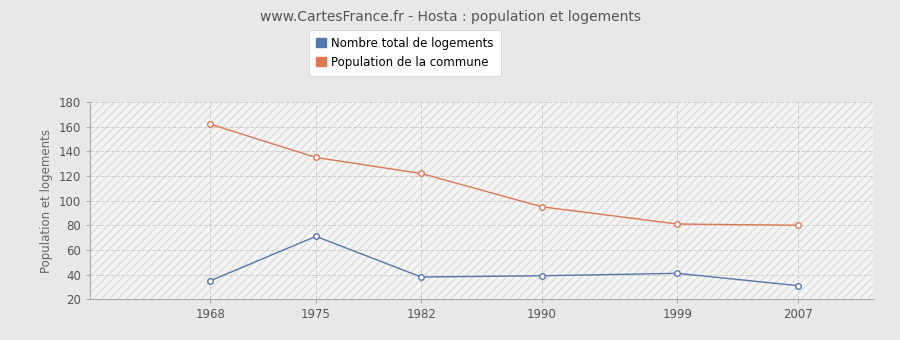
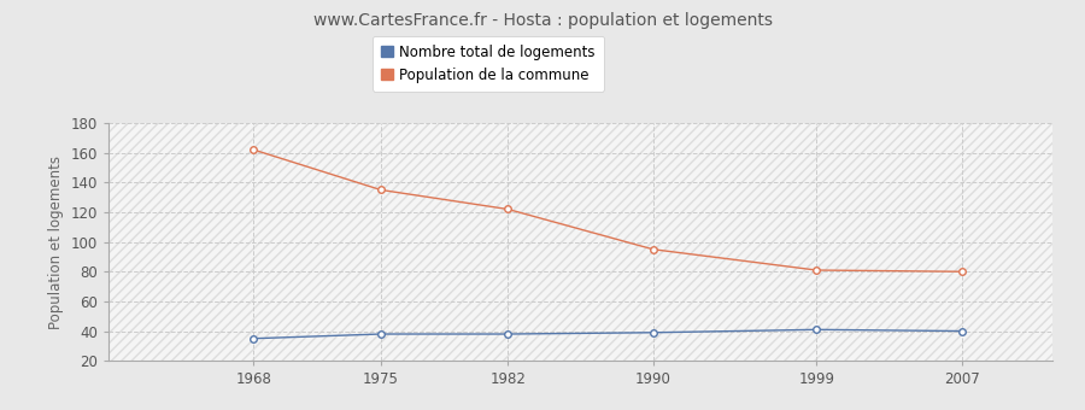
Nombre total de logements/1975: 71 -> 38
Nombre total de logements/2007: 31 -> 40
